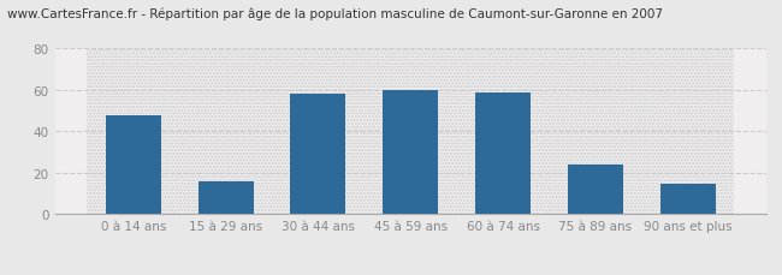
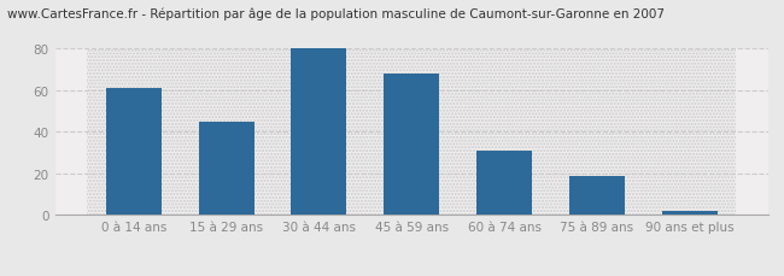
0 à 14 ans: 48 -> 61
15 à 29 ans: 16 -> 45
30 à 44 ans: 58 -> 80
45 à 59 ans: 60 -> 68
60 à 74 ans: 59 -> 31
75 à 89 ans: 24 -> 19
90 ans et plus: 15 -> 2
